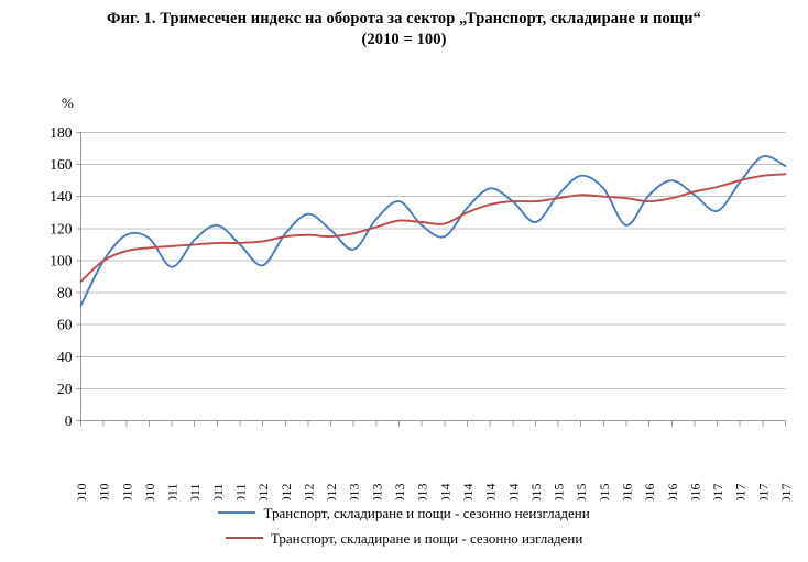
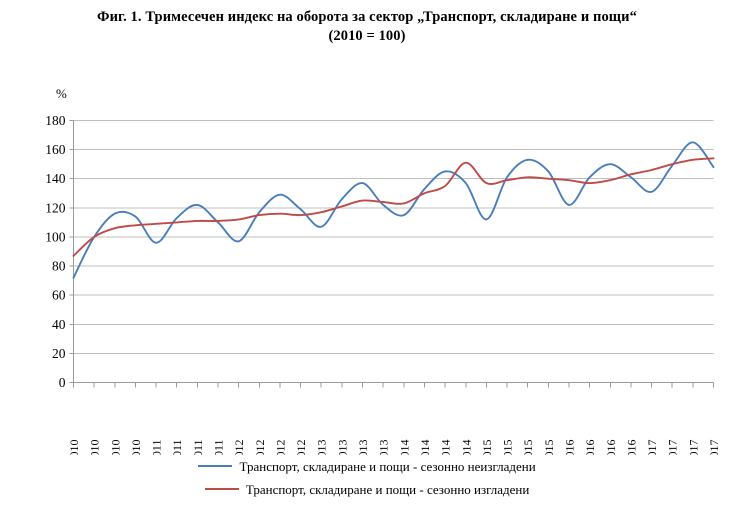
Транспорт, складиране и пощи - сезонно изгладени/IV 2014: 137 -> 151
Транспорт, складиране и пощи - сезонно неизгладени/I 2015: 124 -> 112
Транспорт, складиране и пощи - сезонно неизгладени/IV 2017: 159 -> 148
